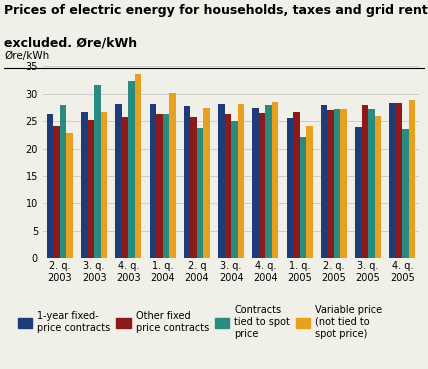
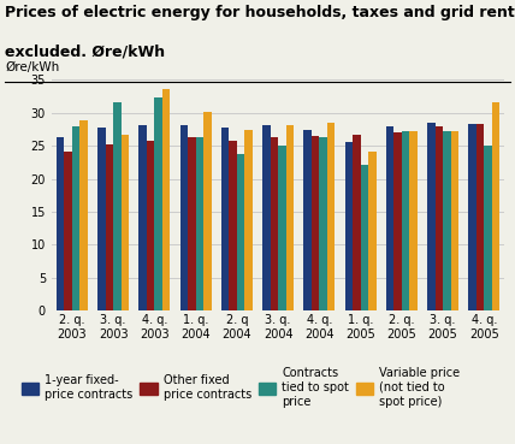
Variable price (not tied to spot price)/2. q. 2003: 22.8 -> 28.9
1-year fixed- price contracts/3. q. 2003: 26.6 -> 27.8
Contracts tied to spot price/4. q. 2004: 28.0 -> 26.3
1-year fixed- price contracts/3. q. 2005: 24.0 -> 28.6
Variable price (not tied to spot price)/3. q. 2005: 26.0 -> 27.3
Contracts tied to spot price/4. q. 2005: 23.6 -> 25.0
Variable price (not tied to spot price)/4. q. 2005: 28.8 -> 31.6
